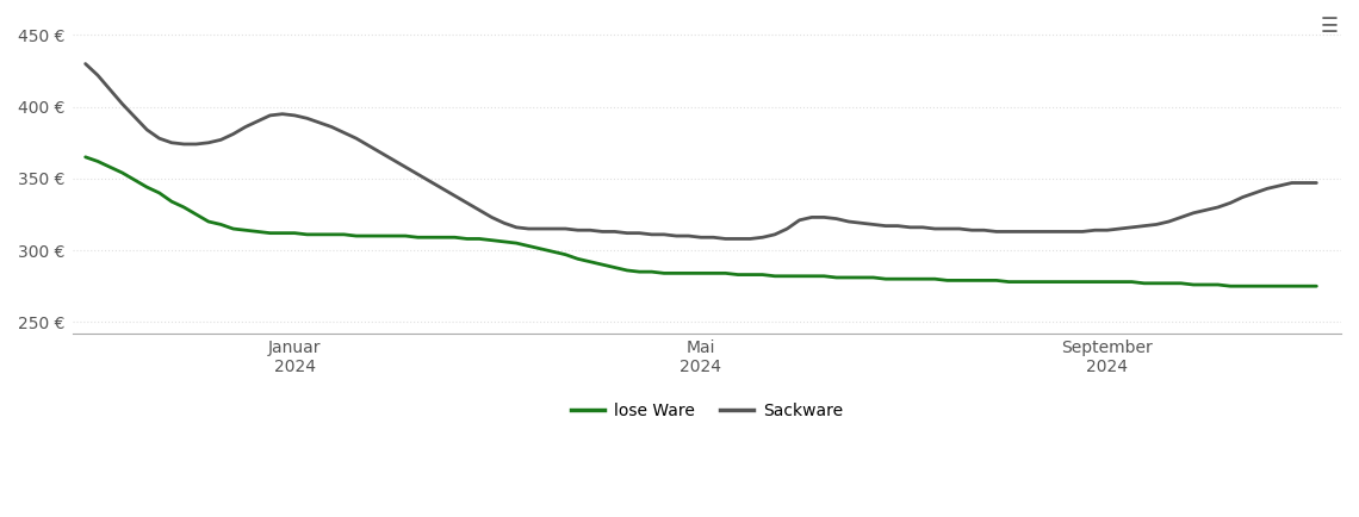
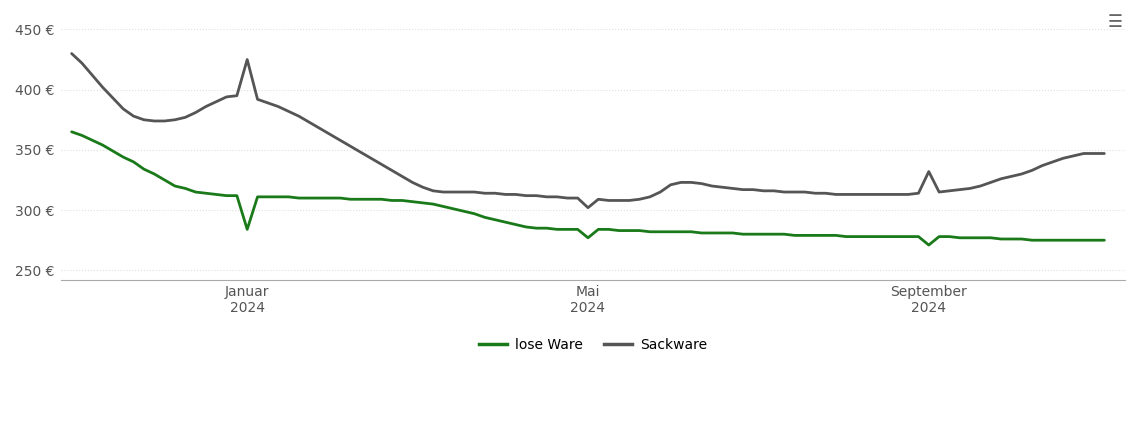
lose Ware/Januar 2024: 312 € -> 284 €
Sackware/Januar 2024: 394 € -> 425 €
lose Ware/Mai 2024: 284 € -> 277 €
Sackware/Mai 2024: 309 € -> 302 €
lose Ware/September 2024: 278 € -> 271 €
Sackware/September 2024: 314 € -> 332 €
